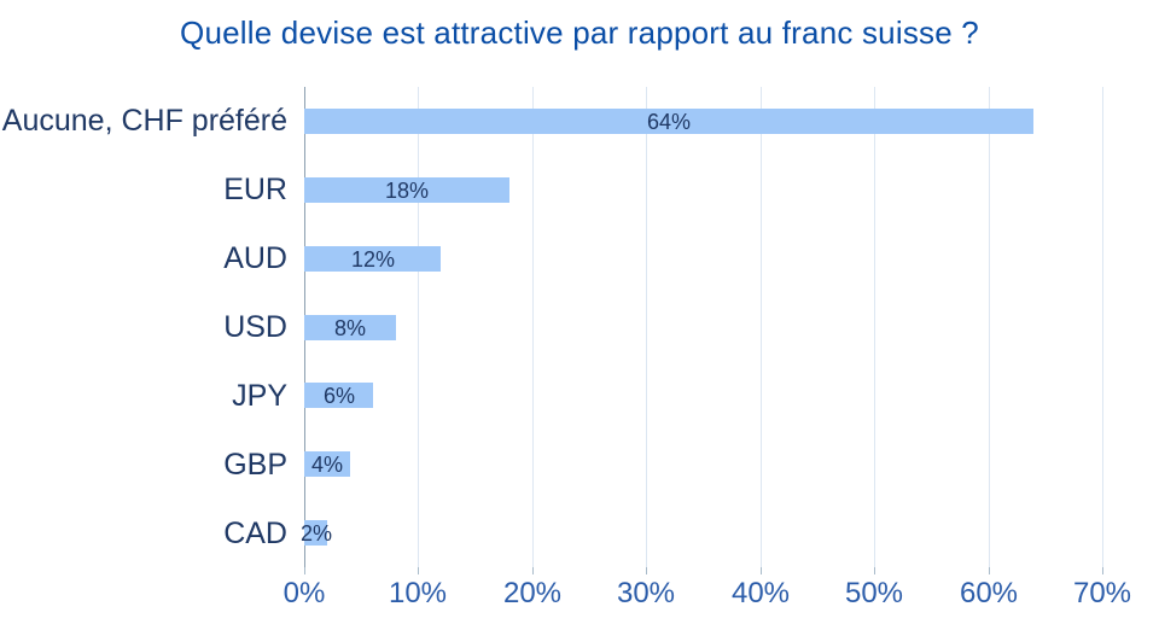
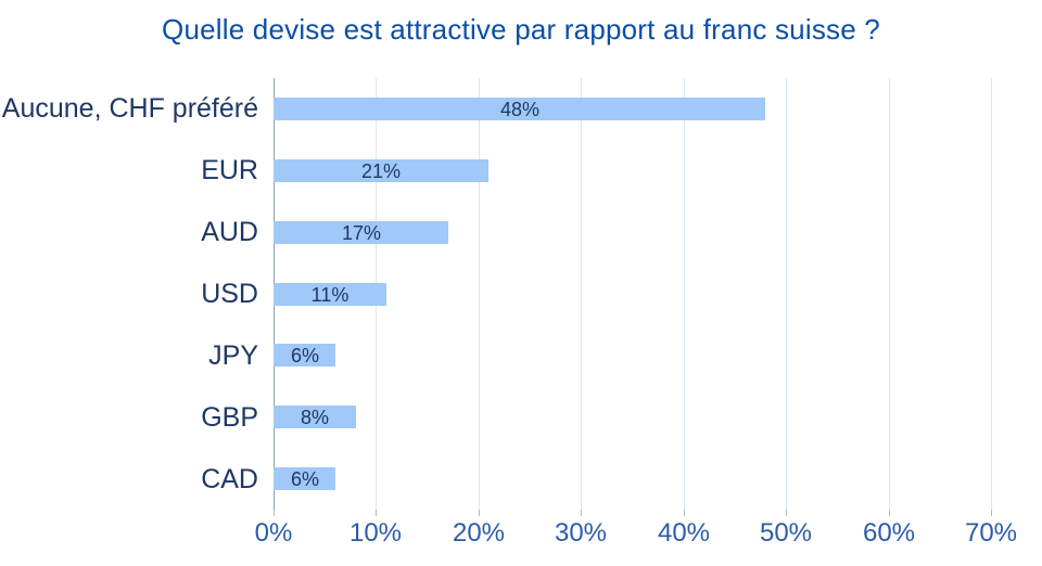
Aucune, CHF préféré: 64% -> 48%
EUR: 18% -> 21%
AUD: 12% -> 17%
USD: 8% -> 11%
GBP: 4% -> 8%
CAD: 2% -> 6%
